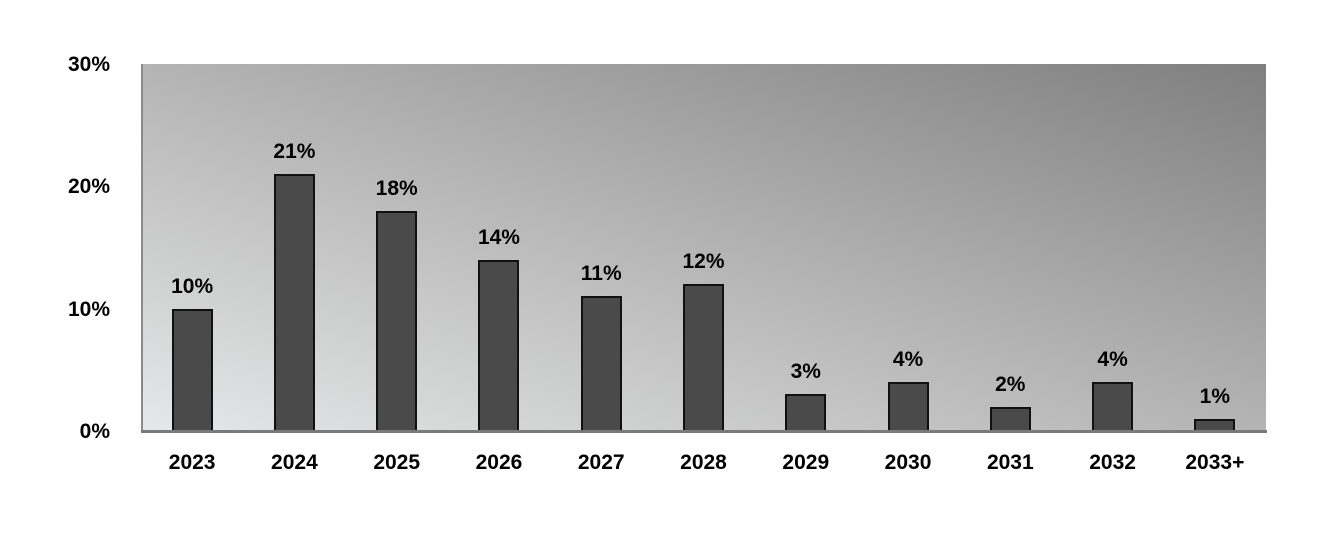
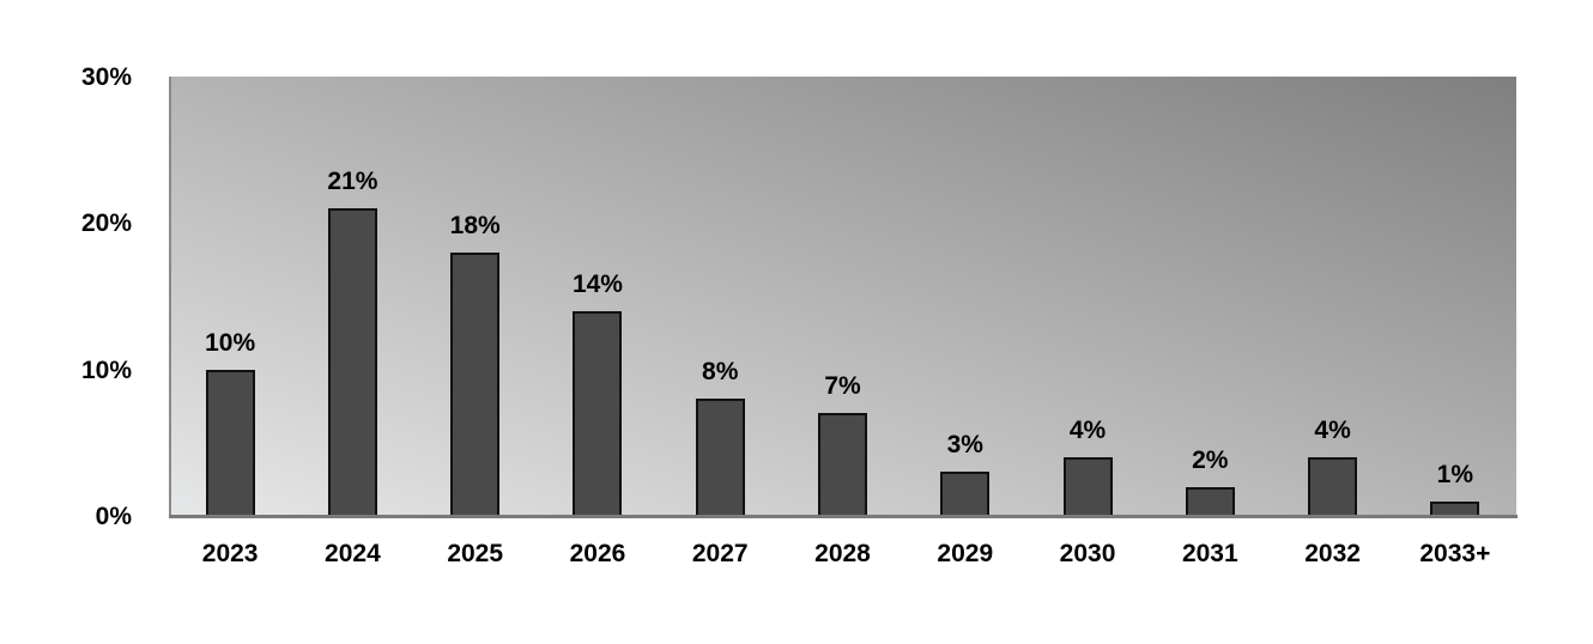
2027: 11% -> 8%
2028: 12% -> 7%
